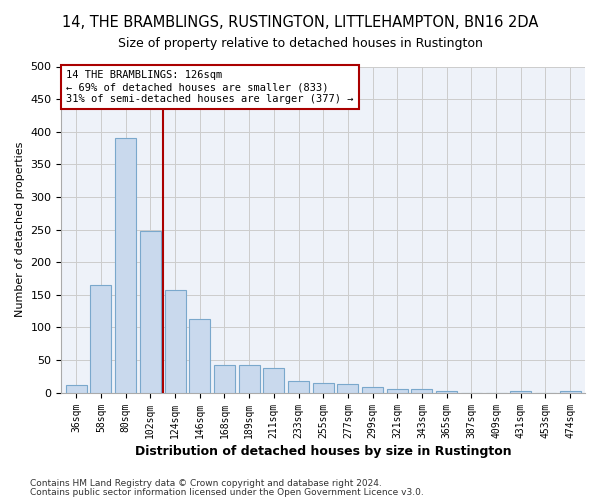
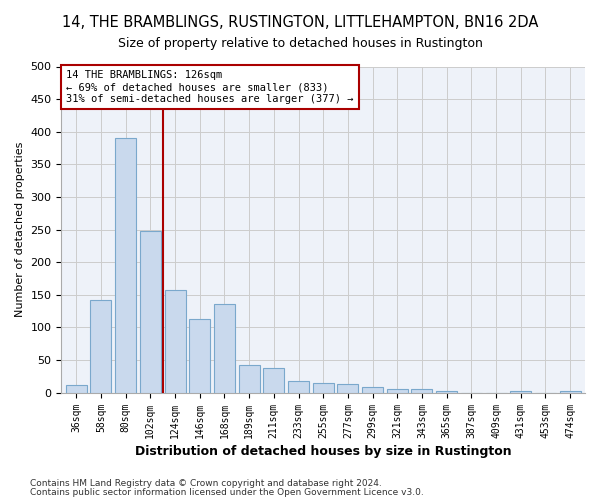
58sqm: 165 -> 142
168sqm: 42 -> 136
